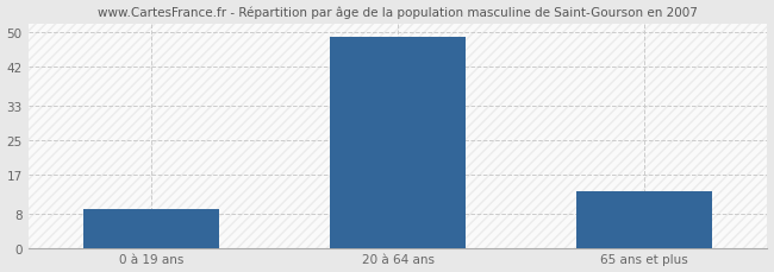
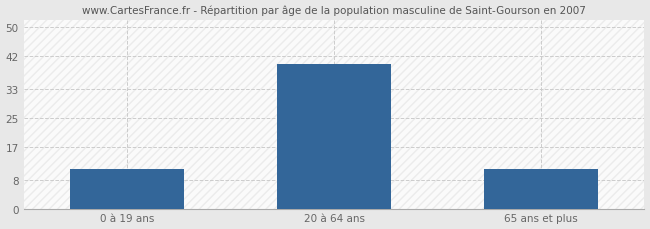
0 à 19 ans: 9 -> 11
20 à 64 ans: 49 -> 40
65 ans et plus: 13 -> 11
